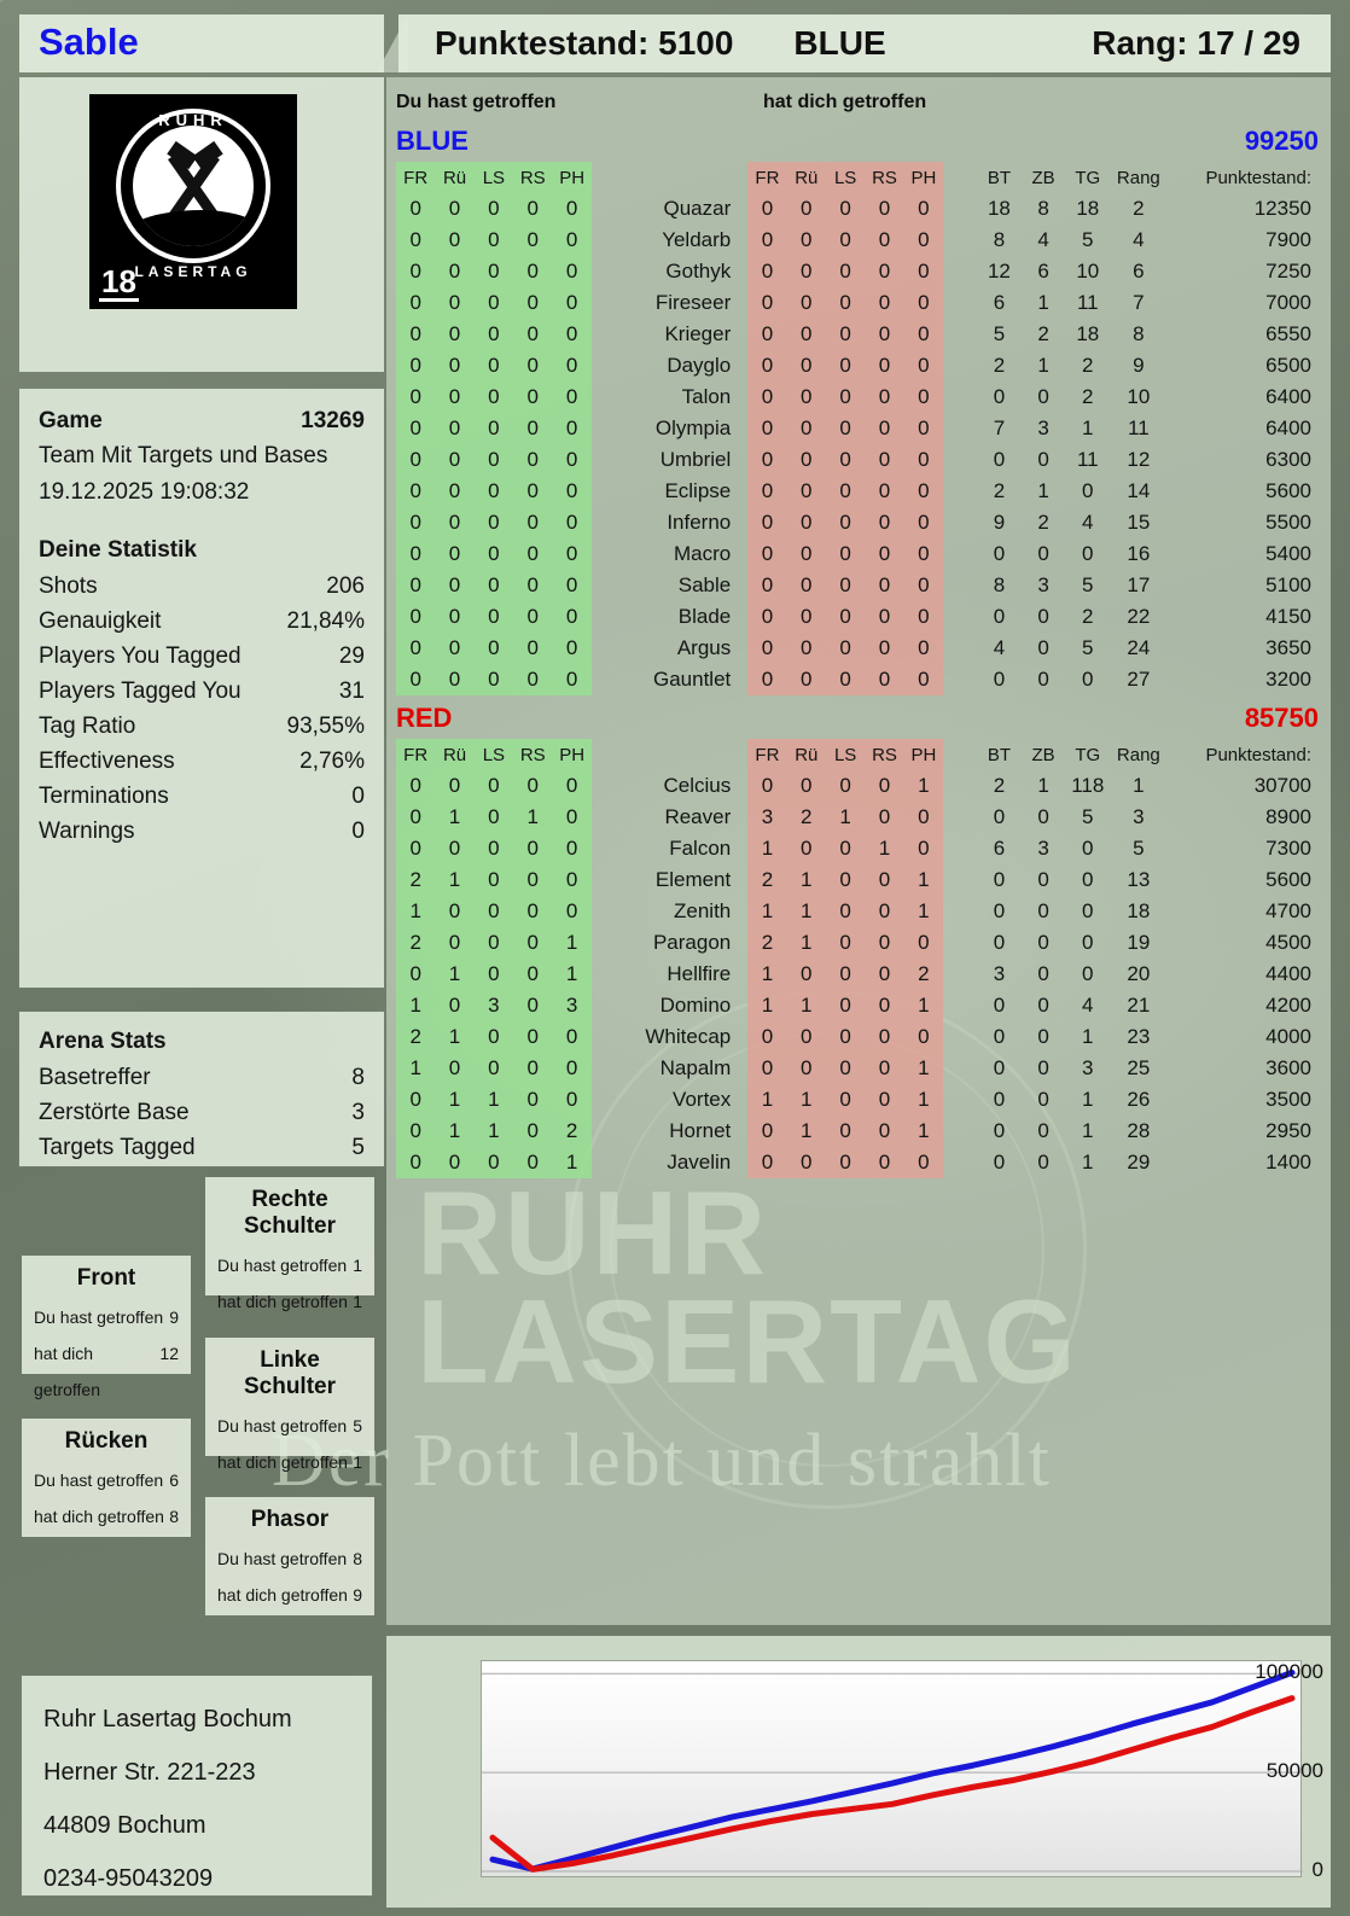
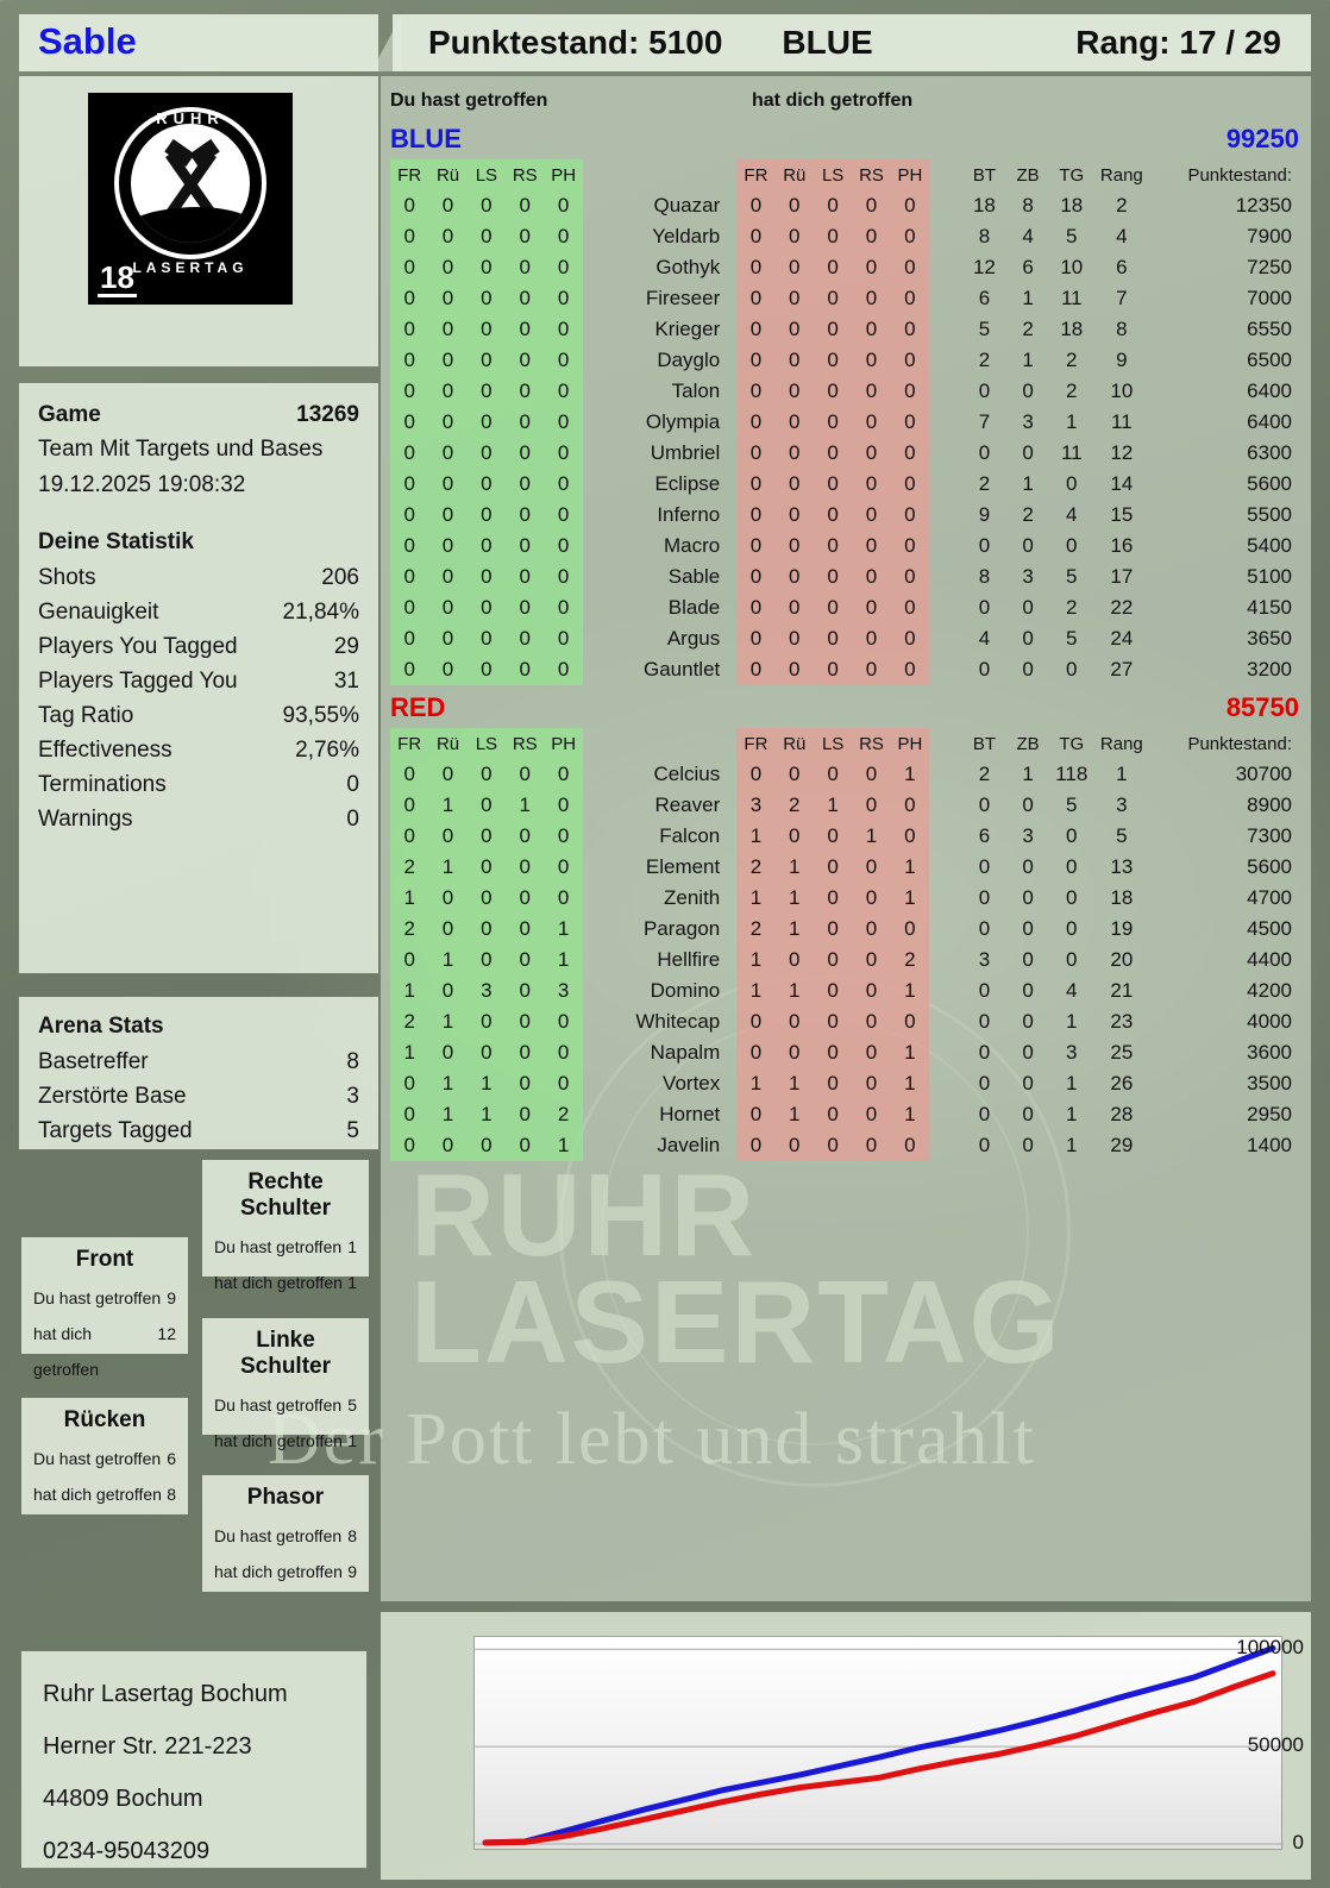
BLUE/0: 6000 -> 1000
RED/0: 17000 -> 1000
